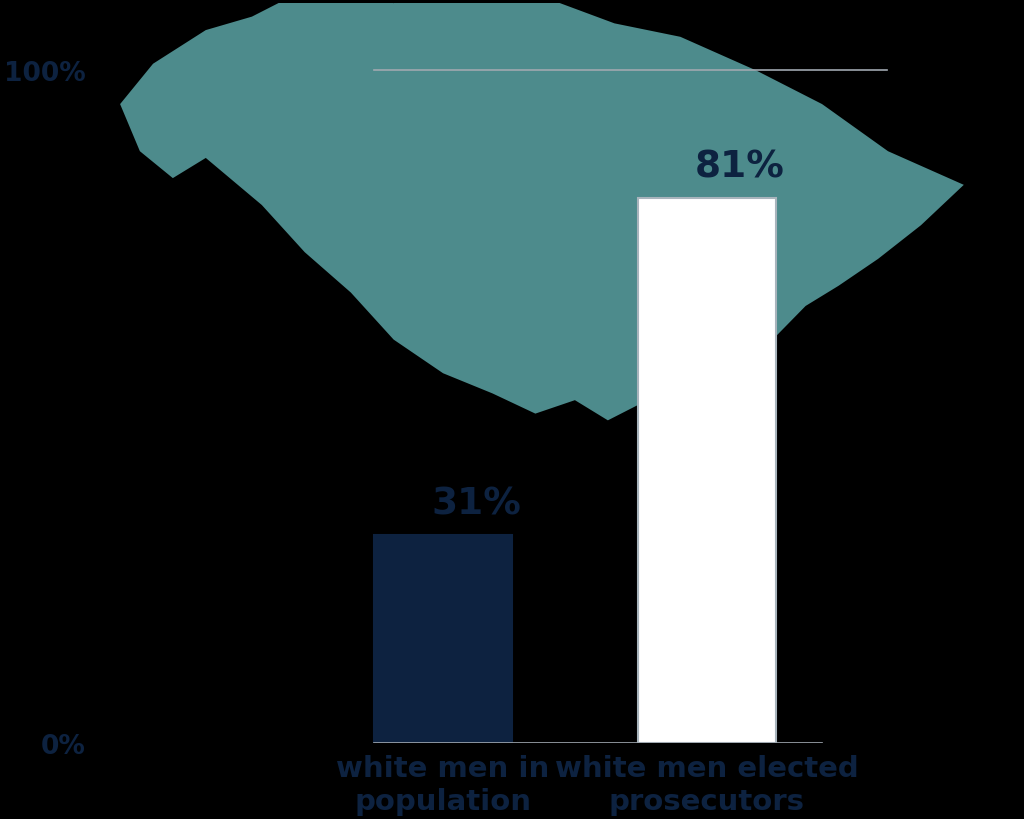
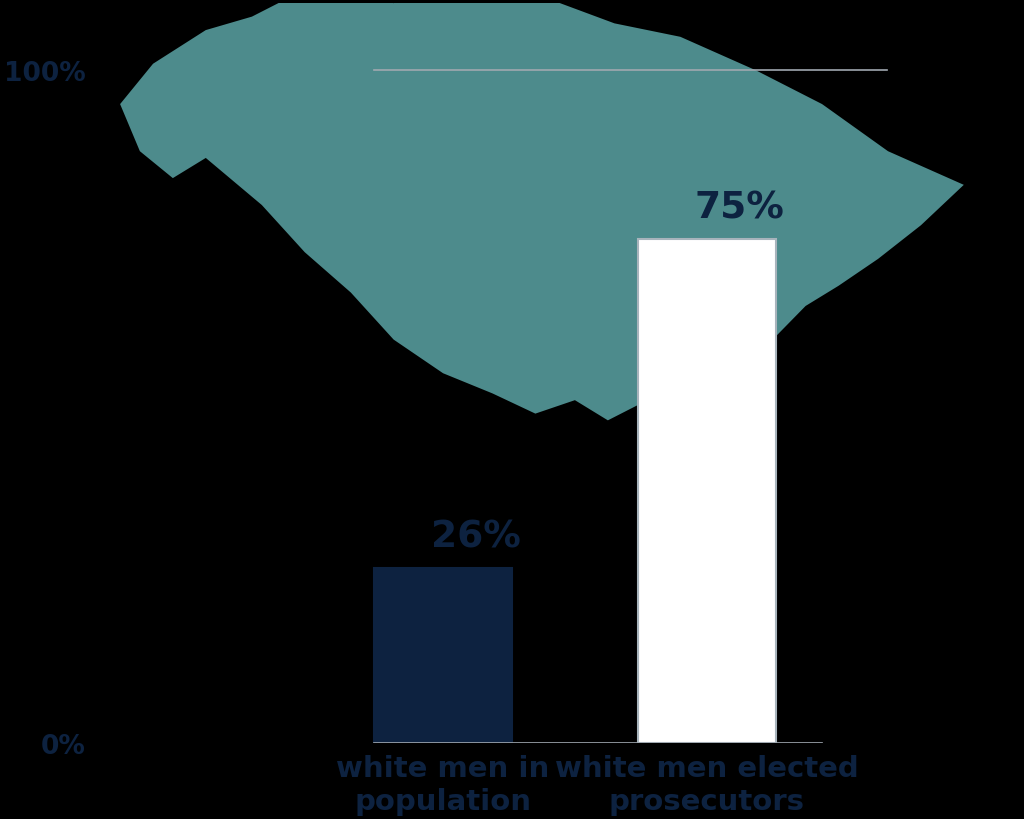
white men in population: 31% -> 26%
white men elected prosecutors: 81% -> 75%
